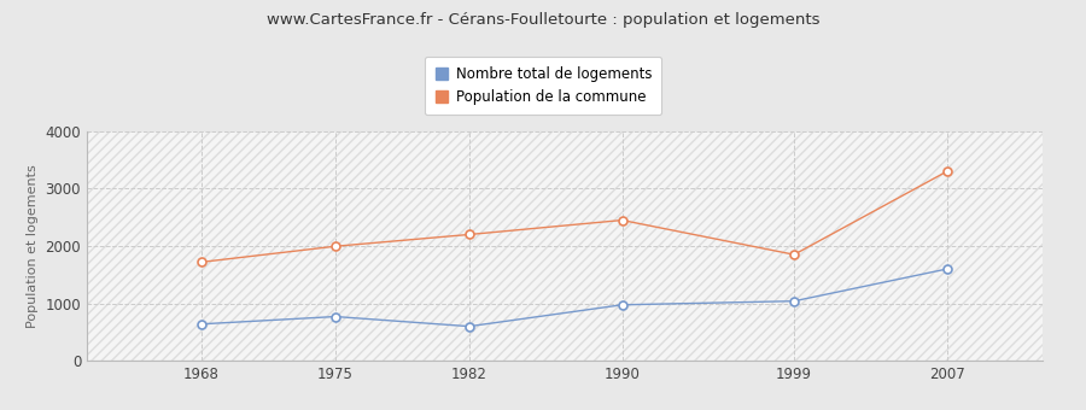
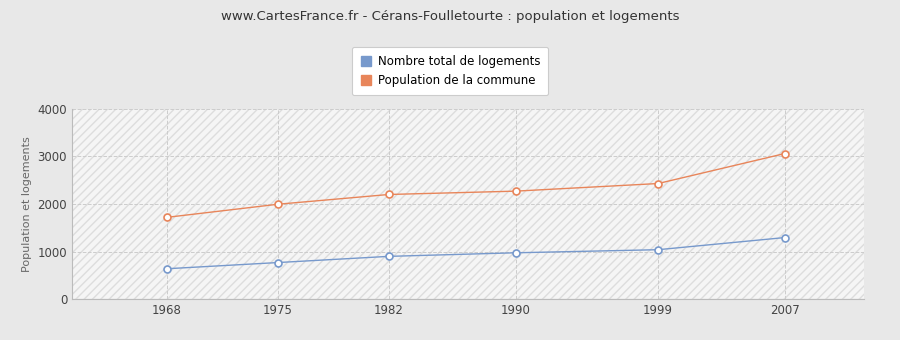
Nombre total de logements/1982: 600 -> 900
Population de la commune/1990: 2450 -> 2270
Population de la commune/1999: 1850 -> 2430
Nombre total de logements/2007: 1600 -> 1300
Population de la commune/2007: 3300 -> 3060
